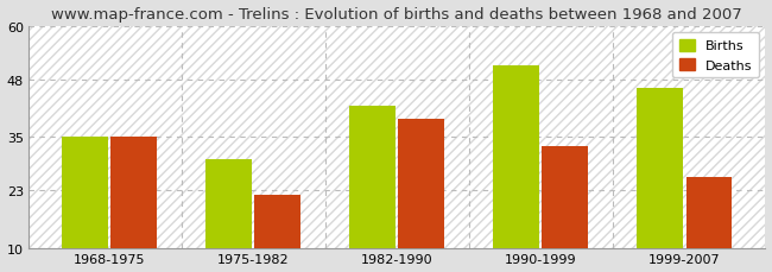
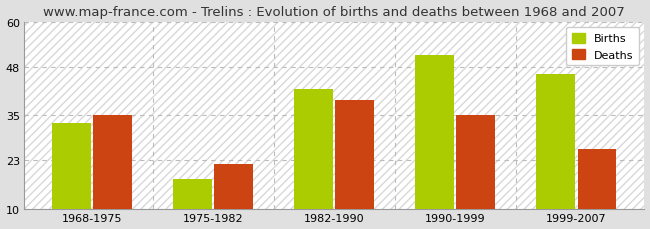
Births/1968-1975: 35 -> 33
Births/1975-1982: 30 -> 18
Deaths/1990-1999: 33 -> 35
